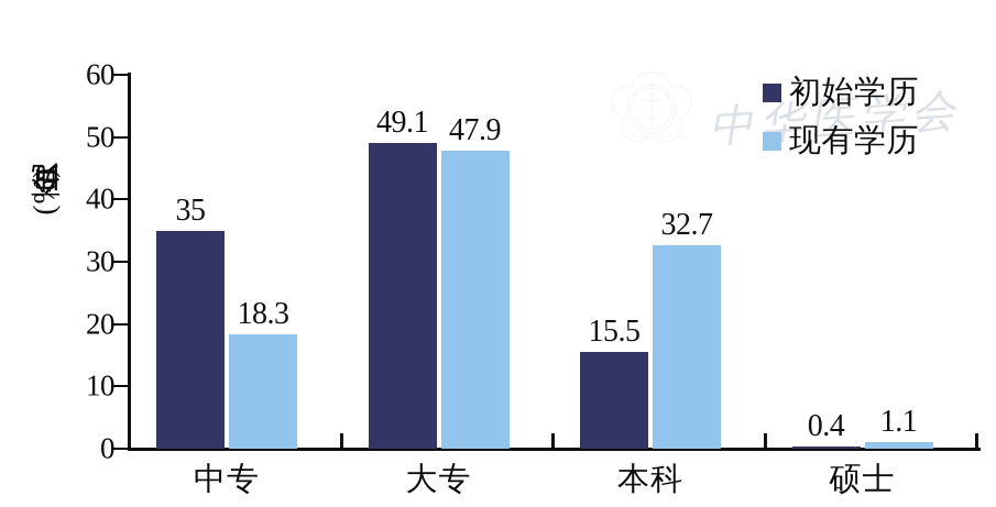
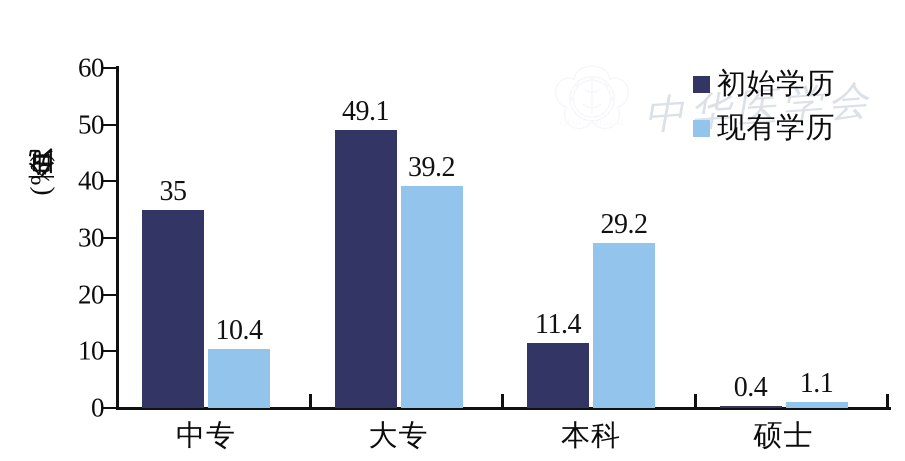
现有学历/中专: 18.3 -> 10.4
现有学历/大专: 47.9 -> 39.2
初始学历/本科: 15.5 -> 11.4
现有学历/本科: 32.7 -> 29.2
